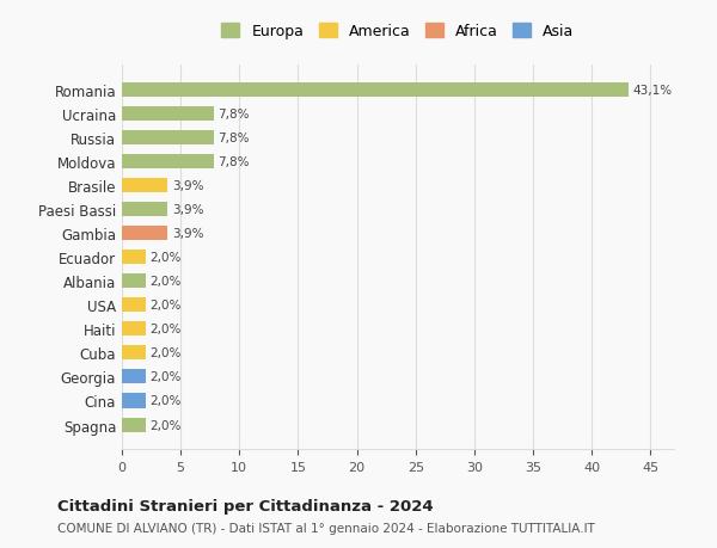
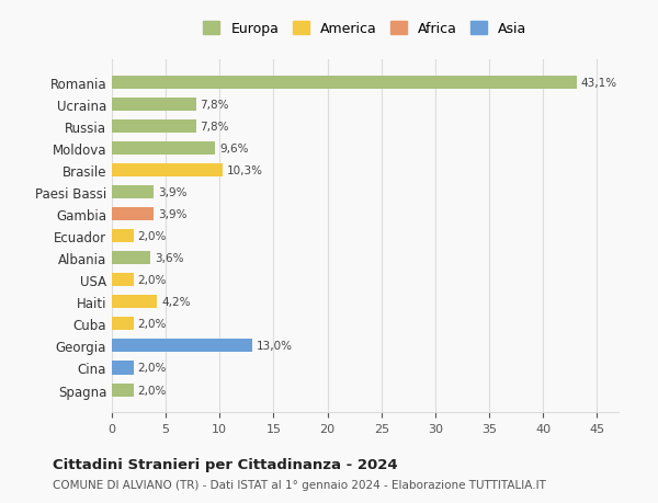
Moldova: 7,8% -> 9,6%
Brasile: 3,9% -> 10,3%
Albania: 2,0% -> 3,6%
Haiti: 2,0% -> 4,2%
Georgia: 2,0% -> 13,0%
